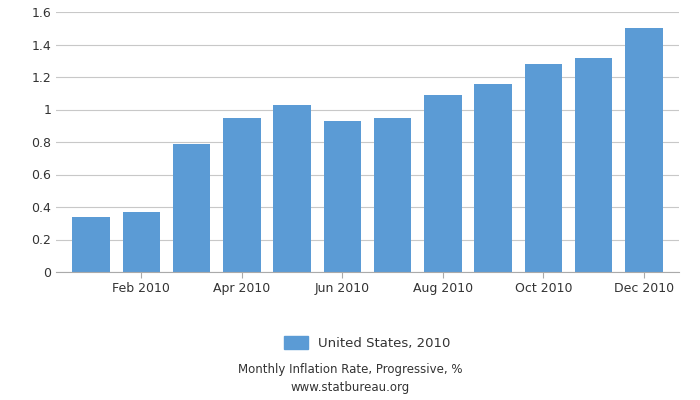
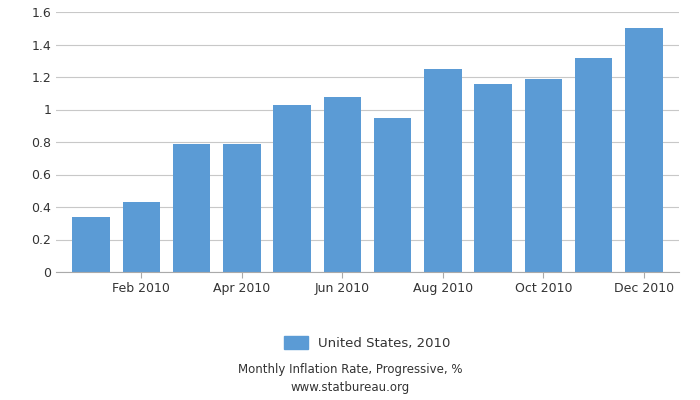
Feb 2010: 0.37 -> 0.43
Apr 2010: 0.95 -> 0.79
Jun 2010: 0.93 -> 1.08
Aug 2010: 1.09 -> 1.25
Oct 2010: 1.28 -> 1.19
